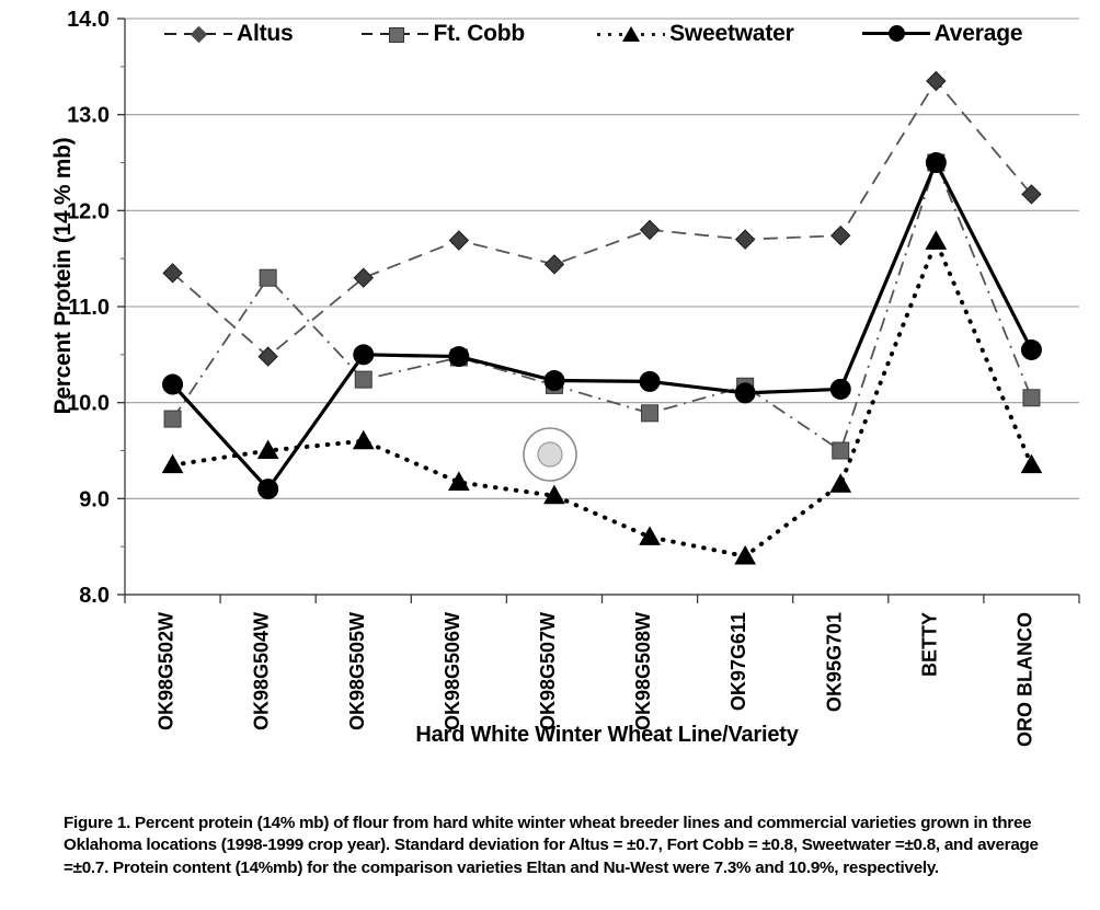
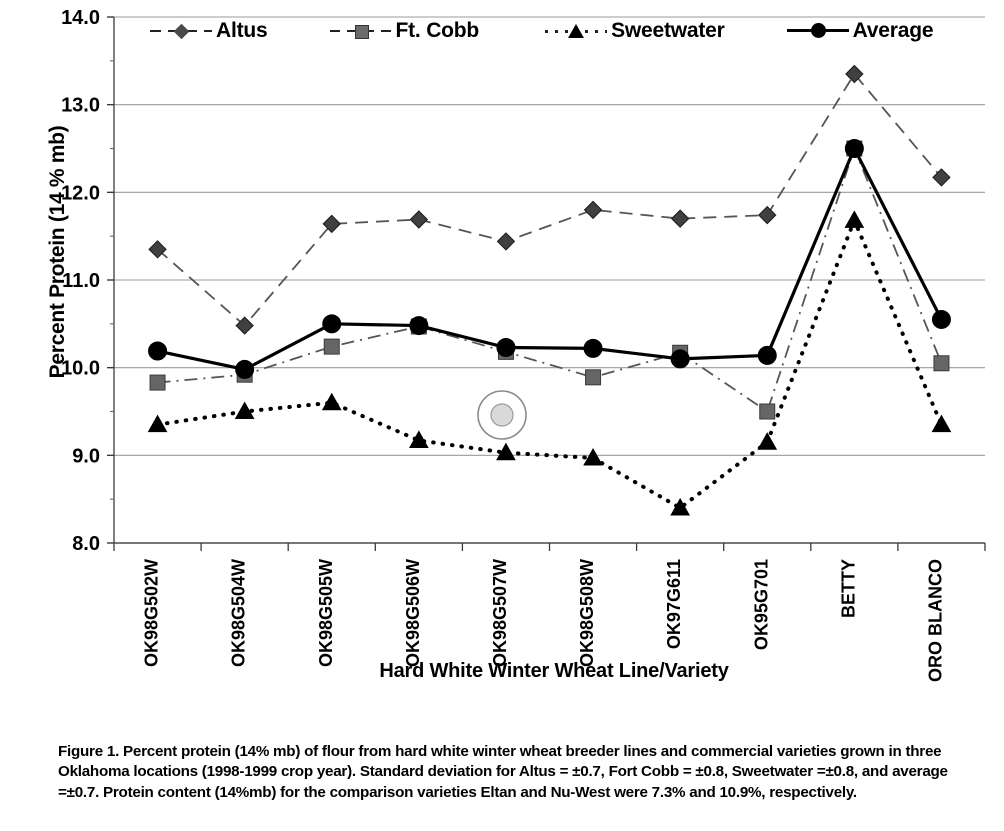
Ft. Cobb/OK98G504W: 11.3 -> 9.9
Average/OK98G504W: 9.1 -> 10.0
Altus/OK98G505W: 11.3 -> 11.6
Sweetwater/OK98G508W: 8.6 -> 9.0
